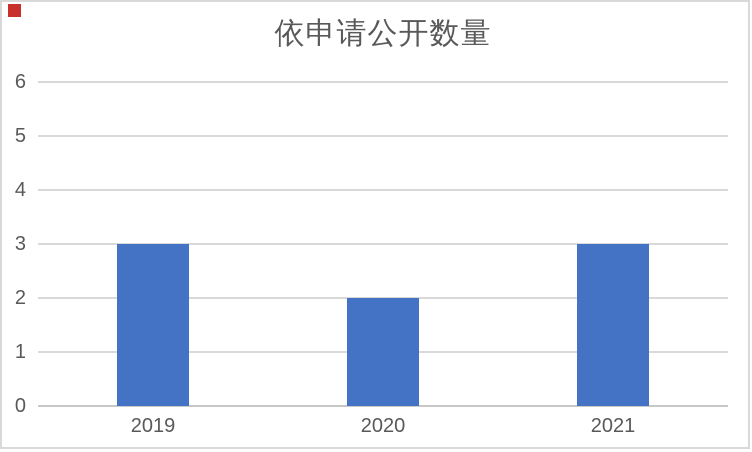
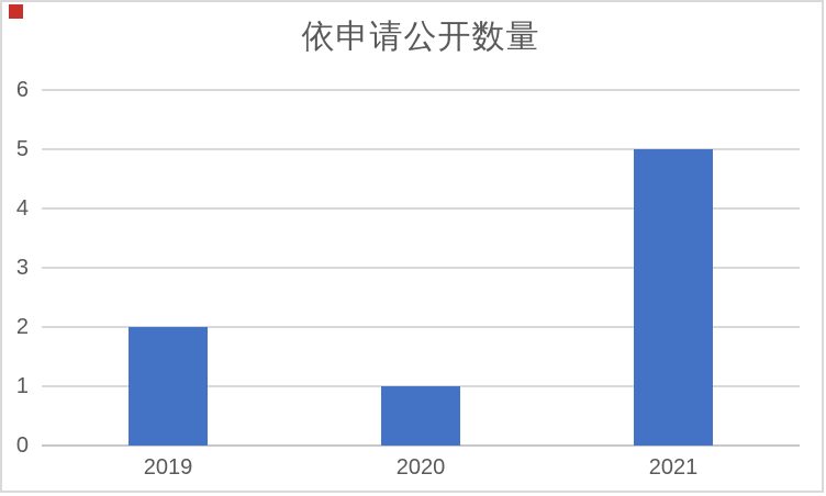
2019: 3 -> 2
2020: 2 -> 1
2021: 3 -> 5
